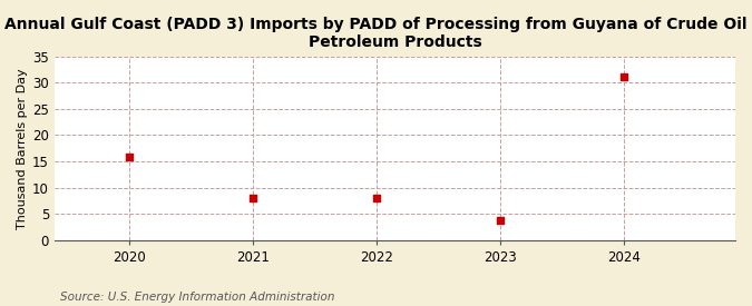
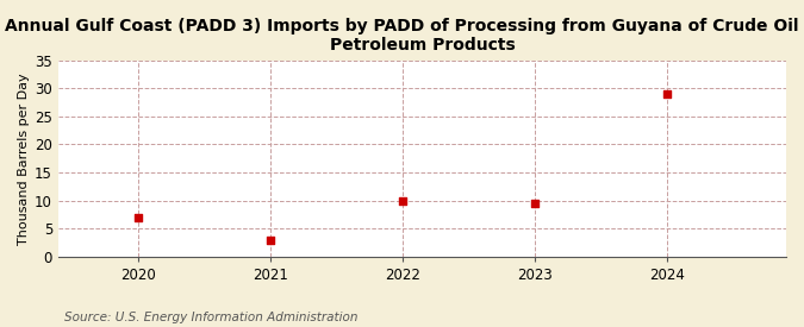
2020: 15.8 -> 7.0
2021: 8.1 -> 3.0
2022: 8.1 -> 10.0
2023: 3.9 -> 9.5
2024: 31.0 -> 29.0
